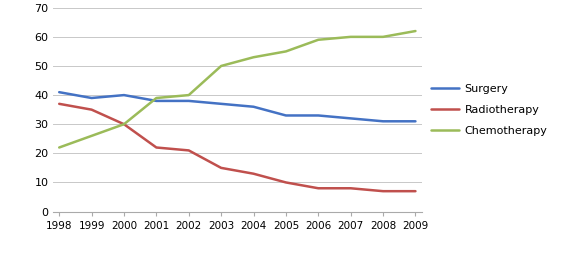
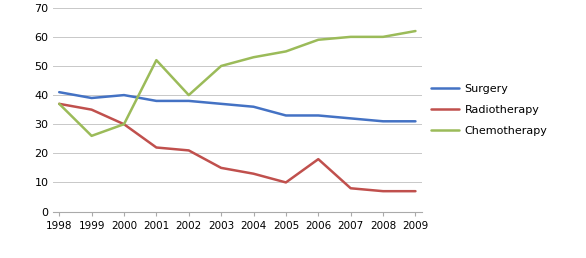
Chemotherapy/1998: 22 -> 37
Chemotherapy/2001: 39 -> 52
Radiotherapy/2006: 8 -> 18
